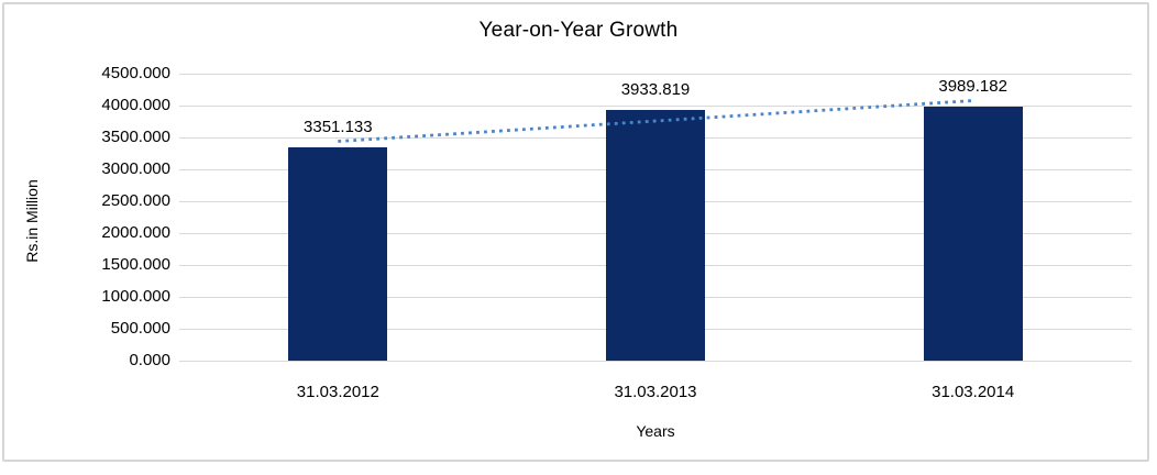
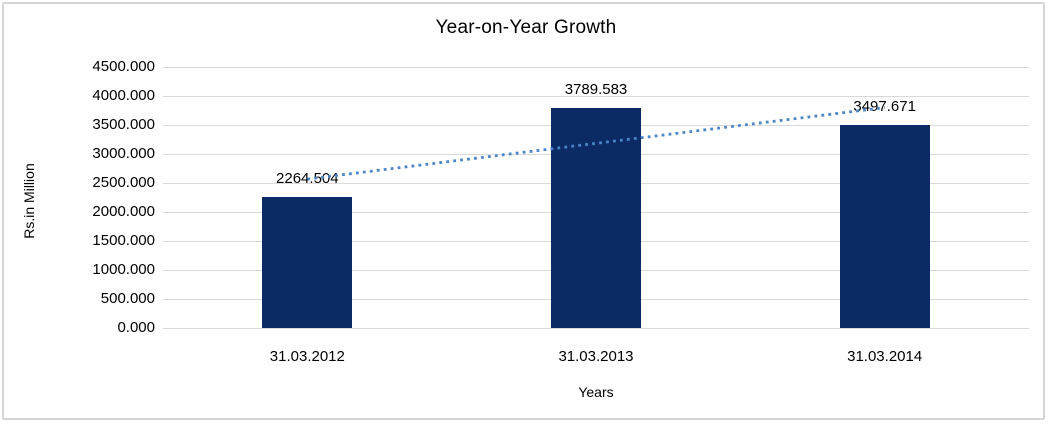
31.03.2012: 3351.133 -> 2264.504
31.03.2013: 3933.819 -> 3789.583
31.03.2014: 3989.182 -> 3497.671
